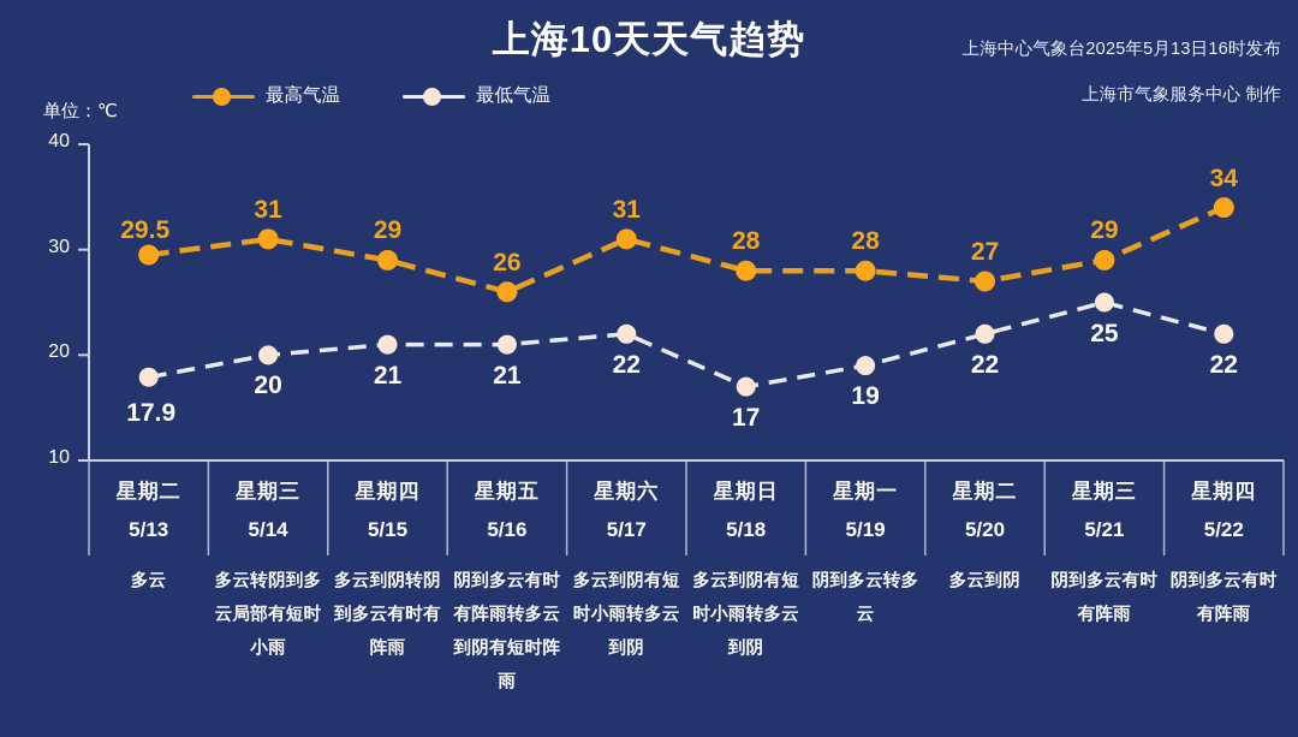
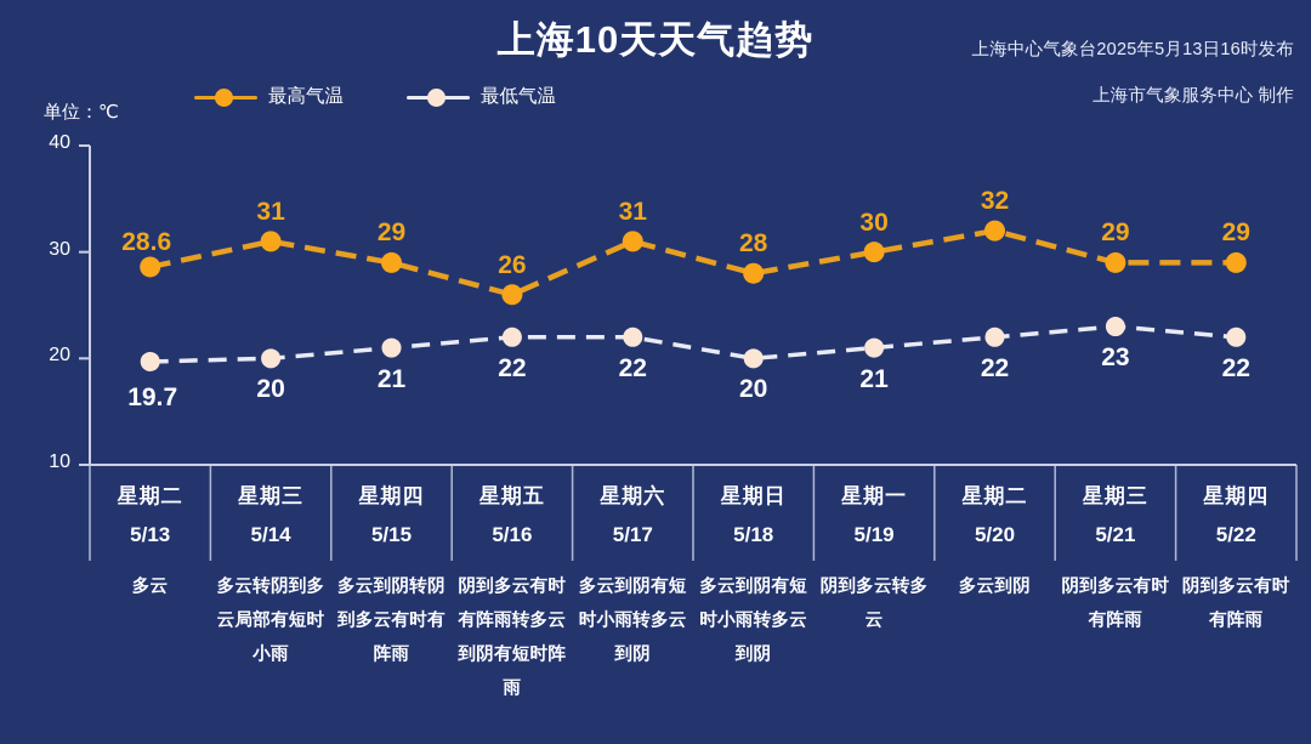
最高气温/5/13: 29.5 -> 28.6
最低气温/5/13: 17.9 -> 19.7
最低气温/5/16: 21 -> 22
最低气温/5/18: 17 -> 20
最高气温/5/19: 28 -> 30
最低气温/5/19: 19 -> 21
最高气温/5/20: 27 -> 32
最低气温/5/21: 25 -> 23
最高气温/5/22: 34 -> 29
